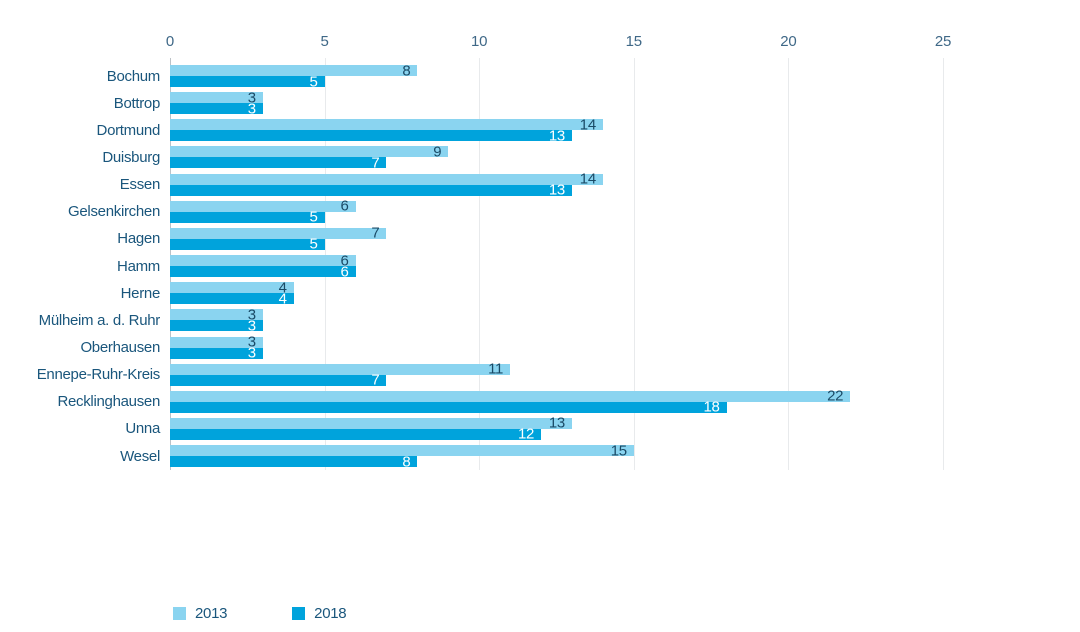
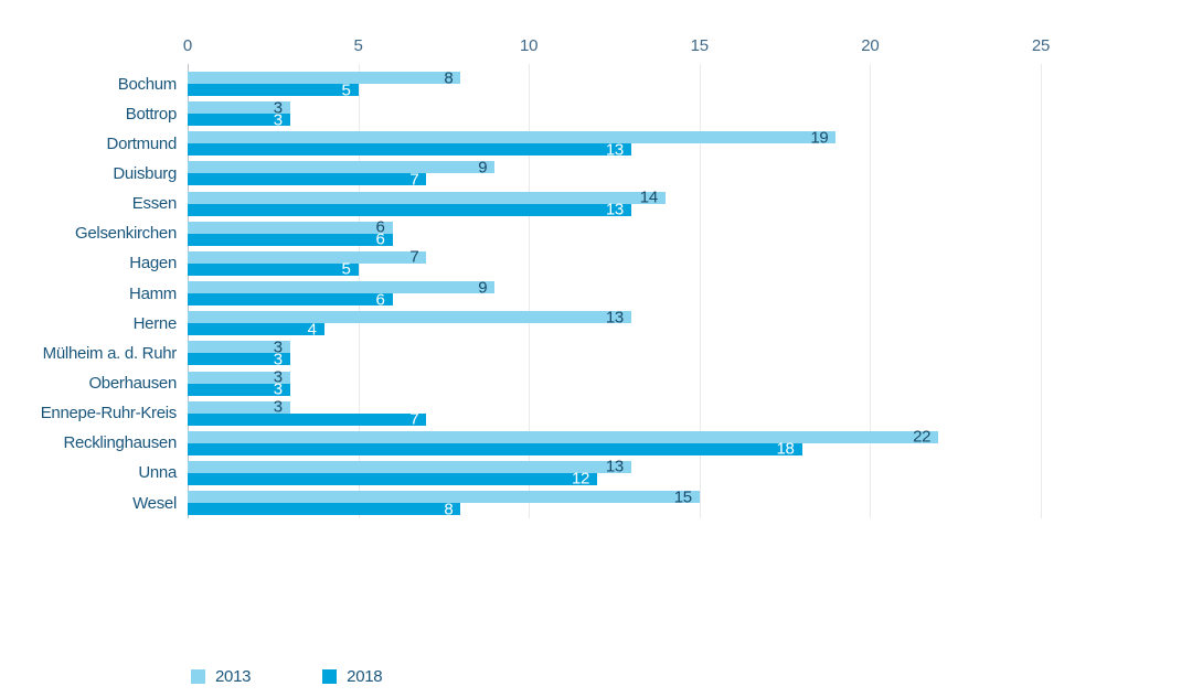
2013/Dortmund: 14 -> 19
2018/Gelsenkirchen: 5 -> 6
2013/Hamm: 6 -> 9
2013/Herne: 4 -> 13
2013/Ennepe-Ruhr-Kreis: 11 -> 3
